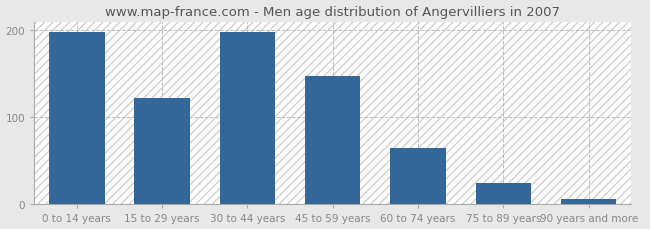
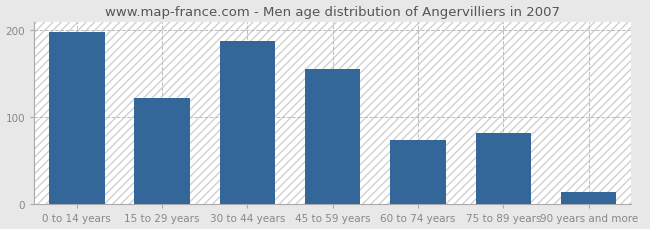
30 to 44 years: 198 -> 188
45 to 59 years: 148 -> 156
60 to 74 years: 65 -> 74
75 to 89 years: 25 -> 82
90 years and more: 6 -> 14
